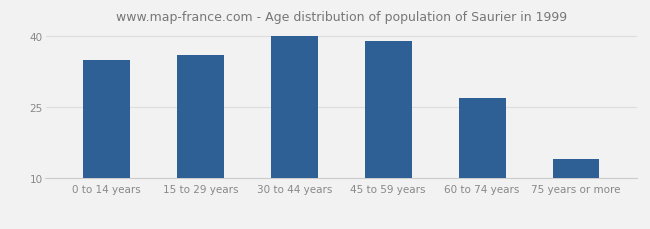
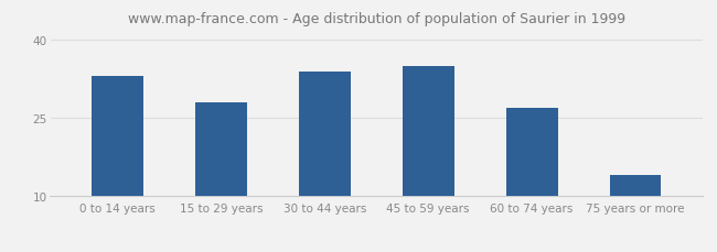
0 to 14 years: 35 -> 33
15 to 29 years: 36 -> 28
30 to 44 years: 40 -> 34
45 to 59 years: 39 -> 35
